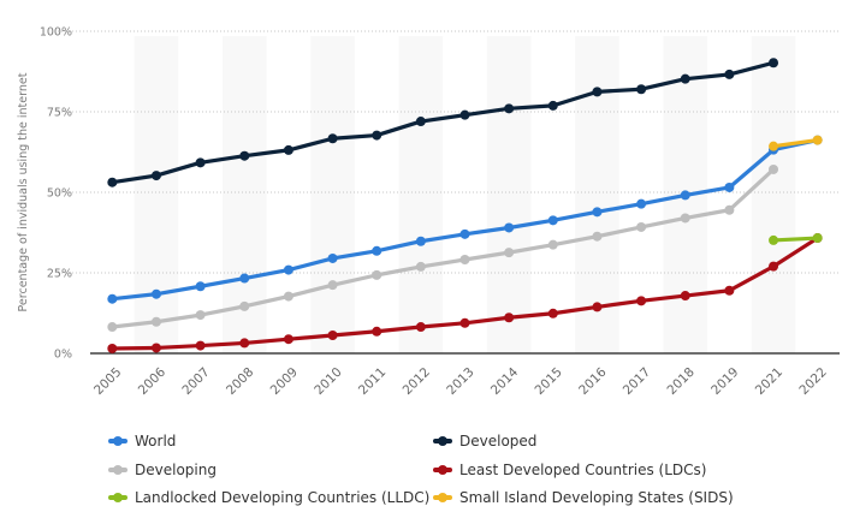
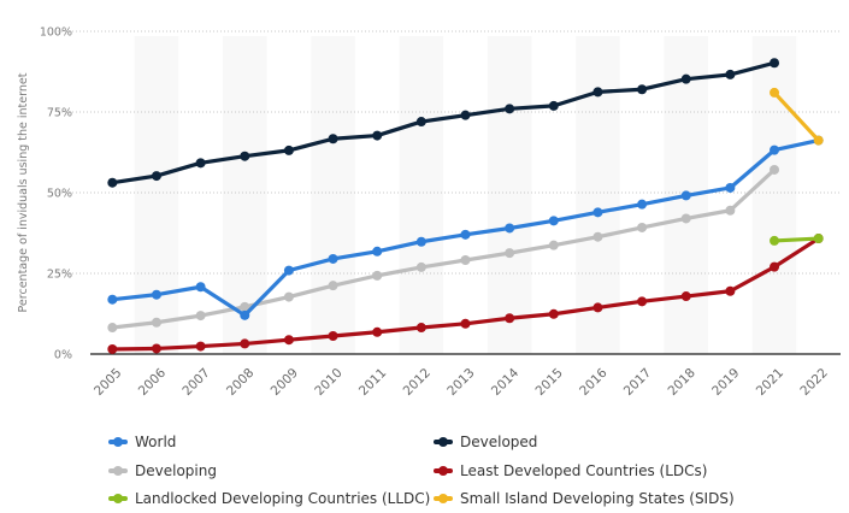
World/2008: 23% -> 12%
Small Island Developing States (SIDS)/2021: 64% -> 81%
